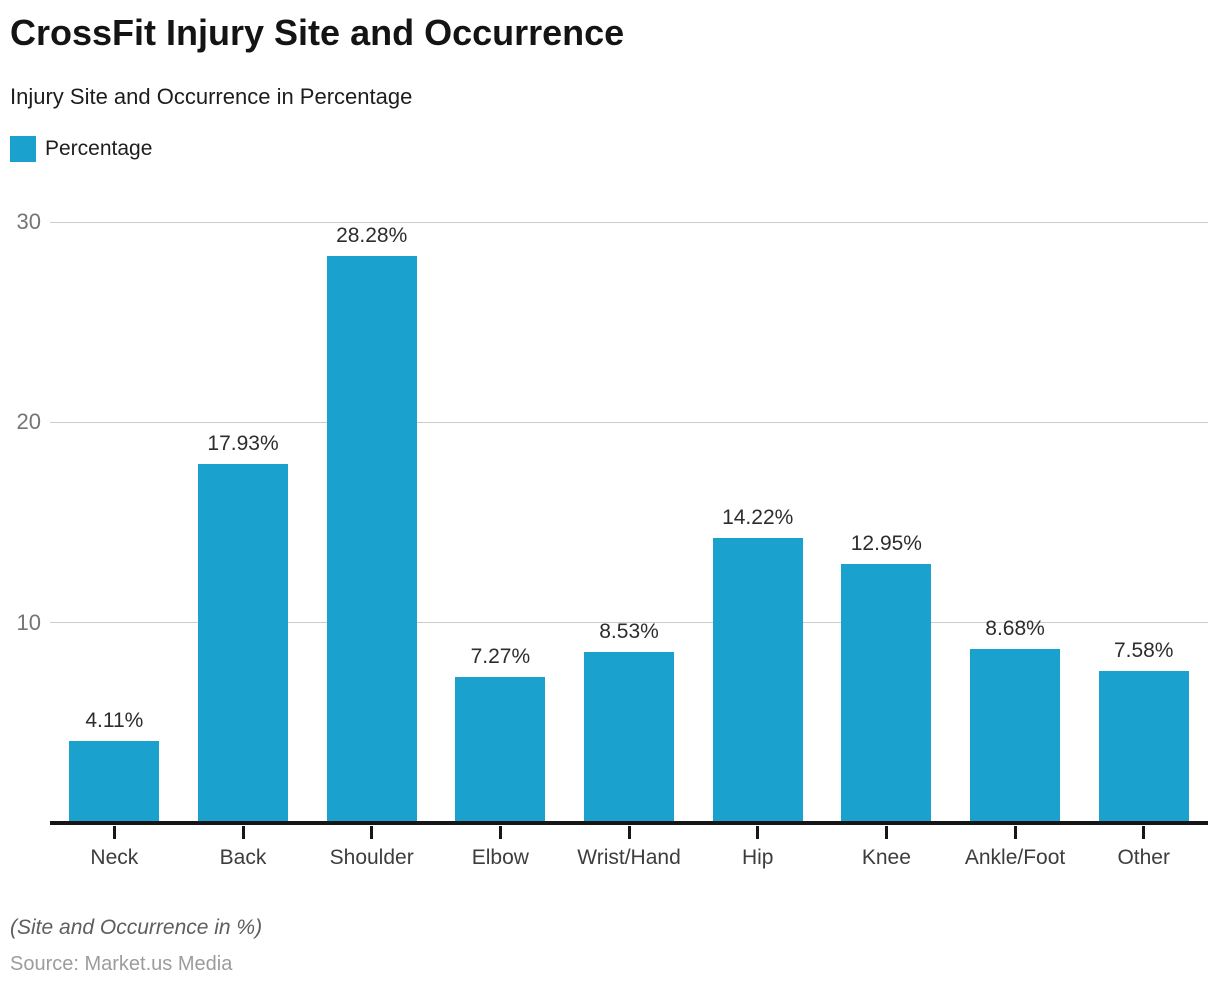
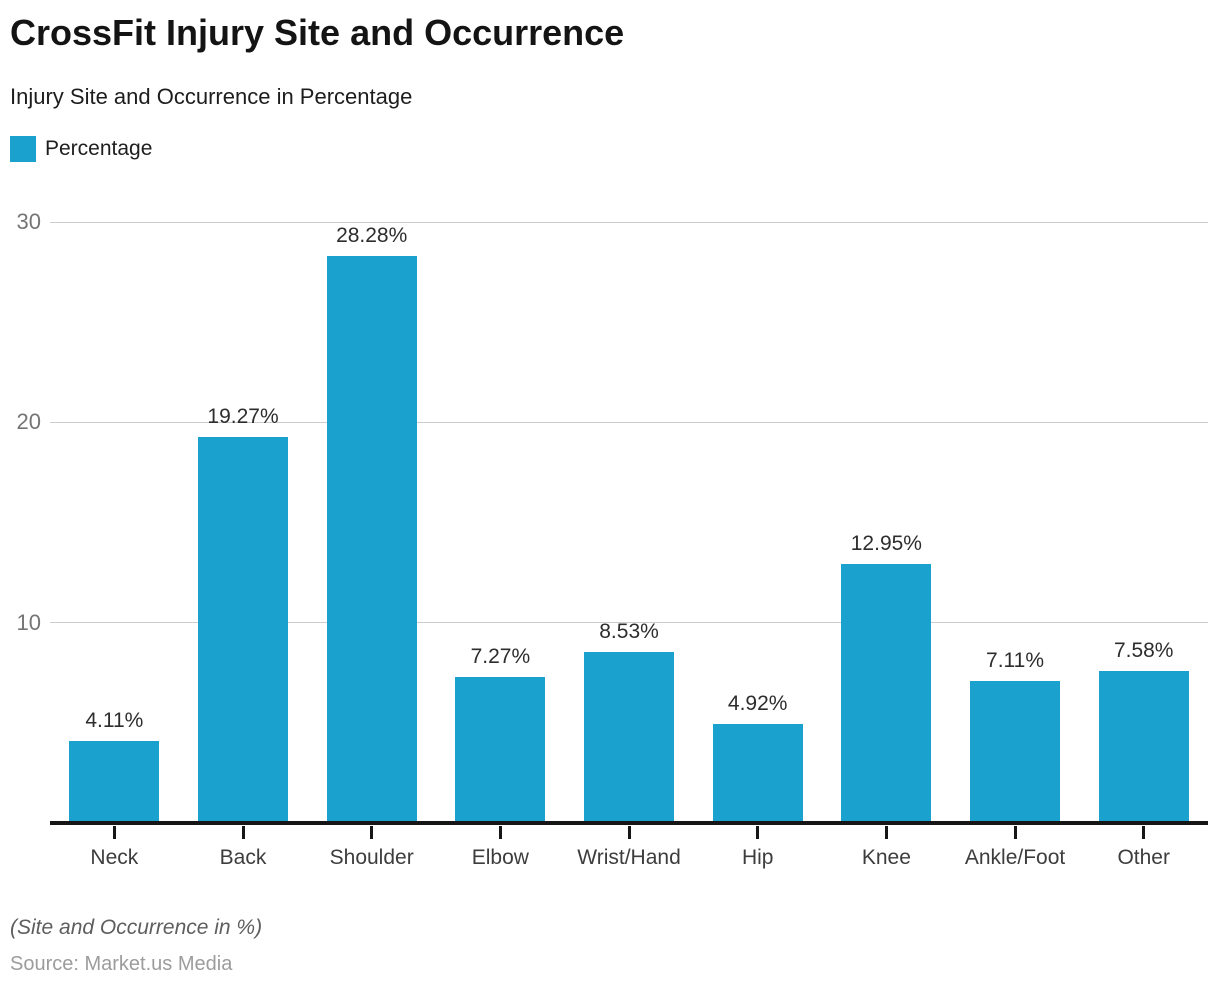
Back: 17.93% -> 19.27%
Hip: 14.22% -> 4.92%
Ankle/Foot: 8.68% -> 7.11%
